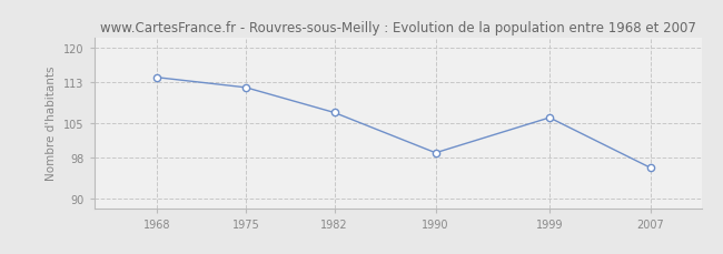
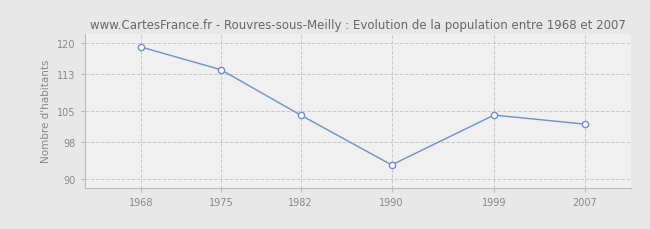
1968: 114 -> 119
1975: 112 -> 114
1982: 107 -> 104
1990: 99 -> 93
1999: 106 -> 104
2007: 96 -> 102
